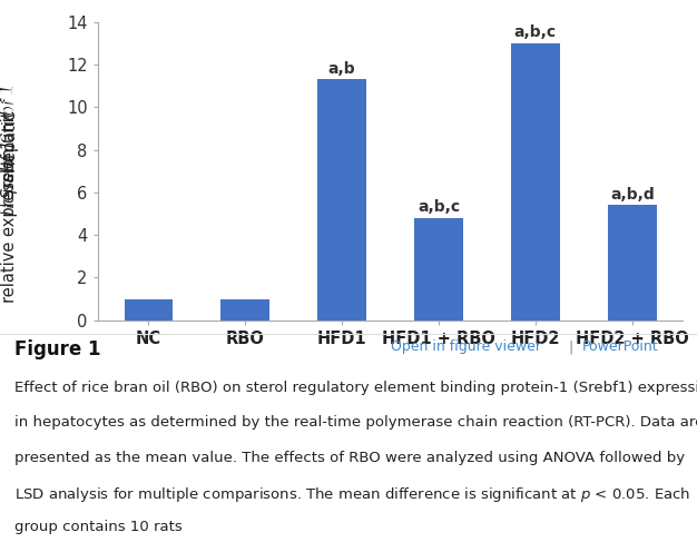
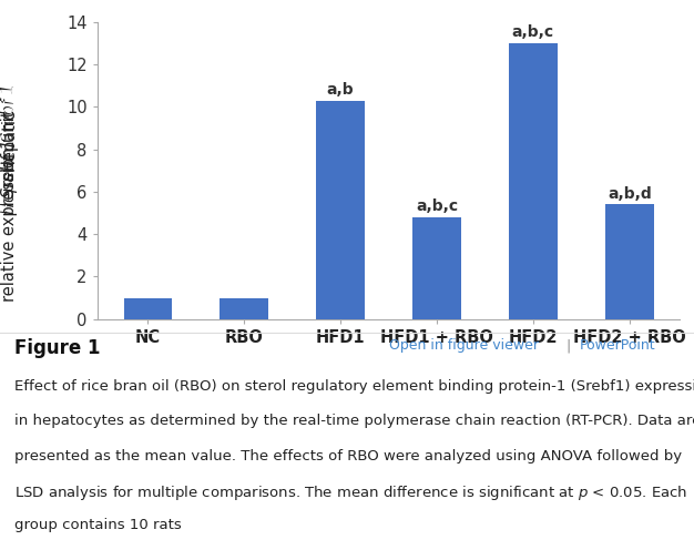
HFD1: 11.3 -> 10.3
